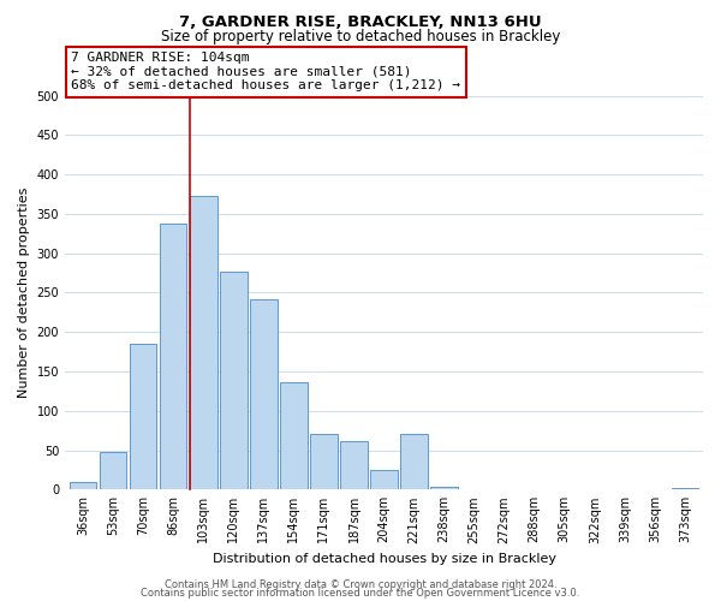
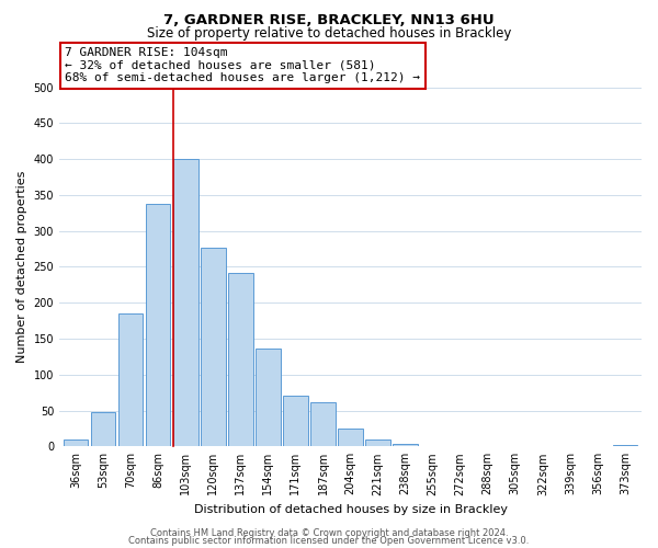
103sqm: 372 -> 400
221sqm: 70 -> 9
